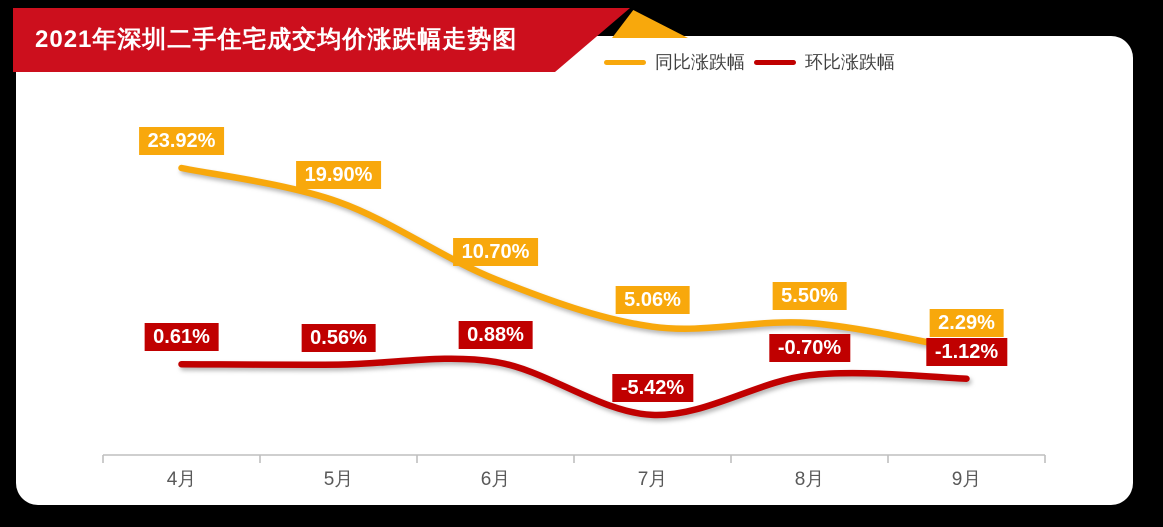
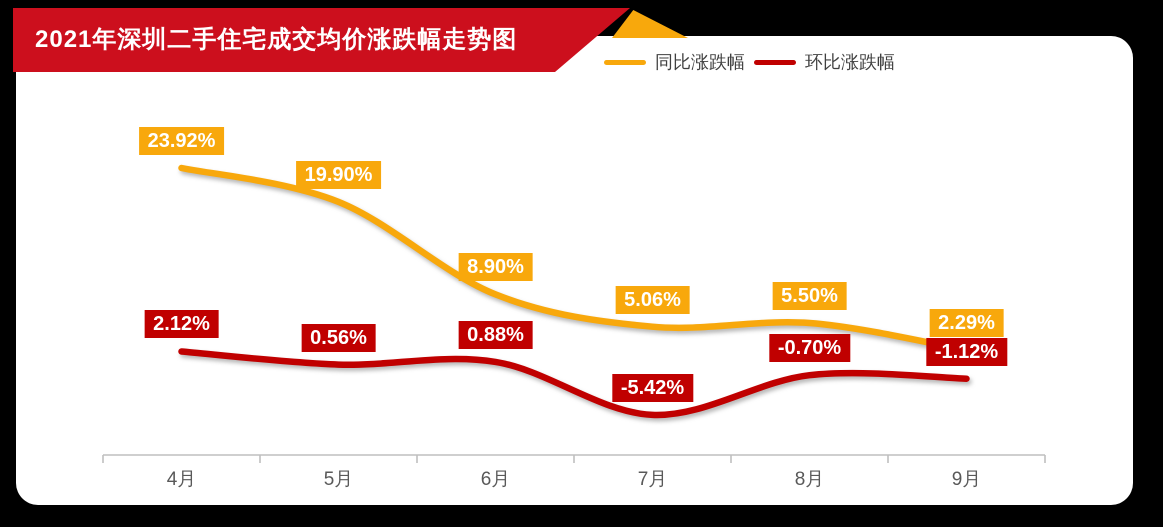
环比涨跌幅/4月: 0.61% -> 2.12%
同比涨跌幅/6月: 10.70% -> 8.90%
